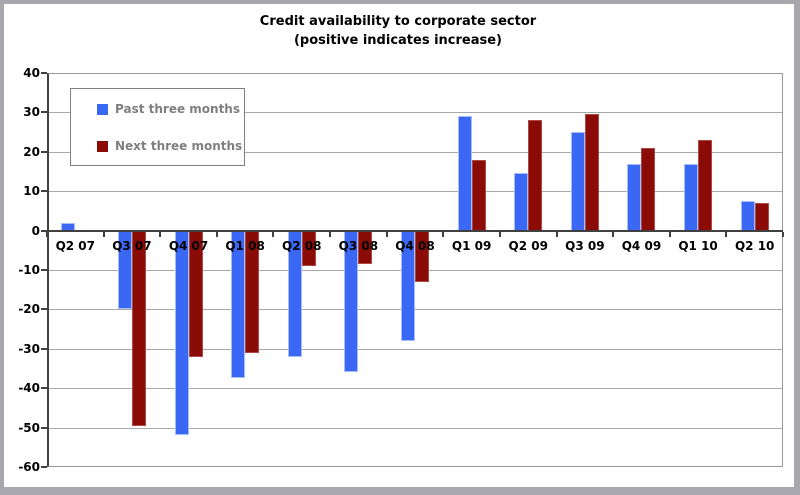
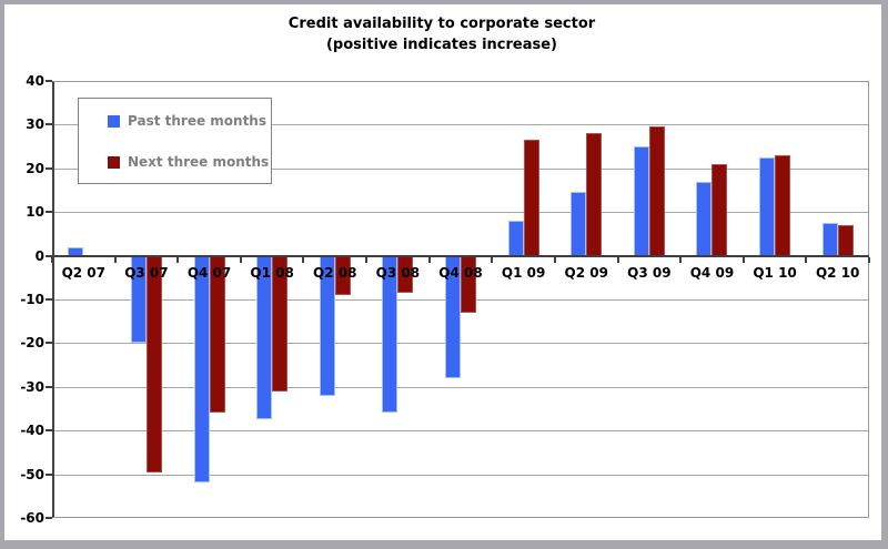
Next three months/Q4 07: -32 -> -36
Past three months/Q1 09: 29 -> 8
Next three months/Q1 09: 18 -> 26
Past three months/Q1 10: 17 -> 22
